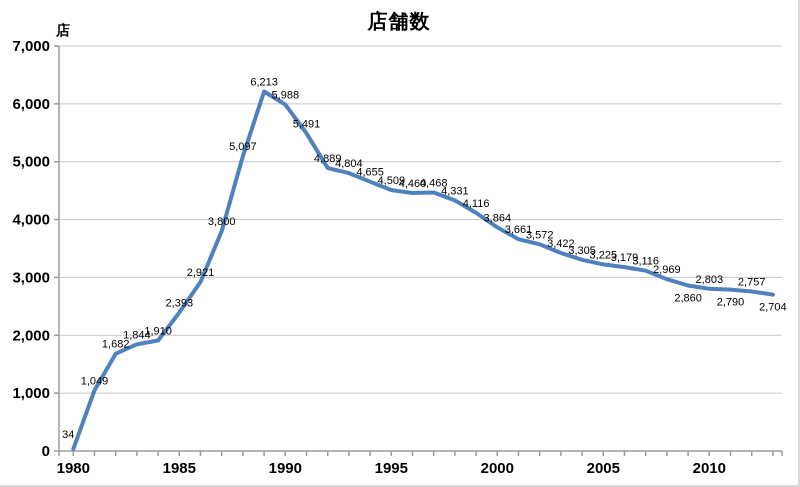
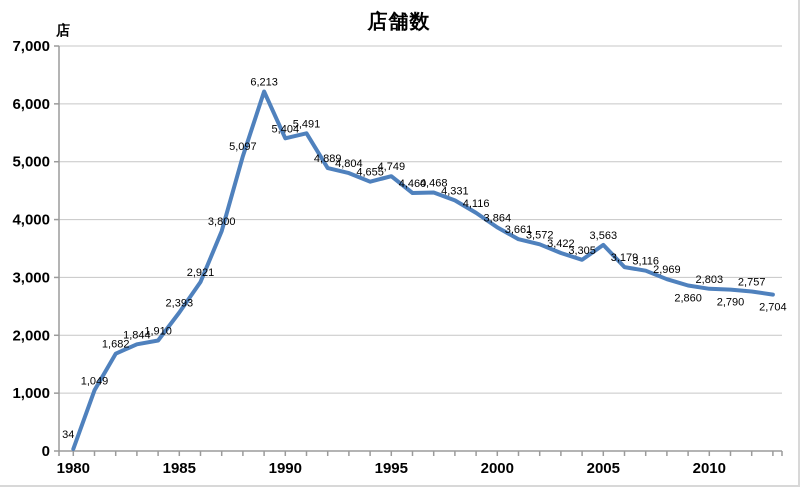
1990: 5,988 -> 5,404
1995: 4,509 -> 4,749
2005: 3,225 -> 3,563
